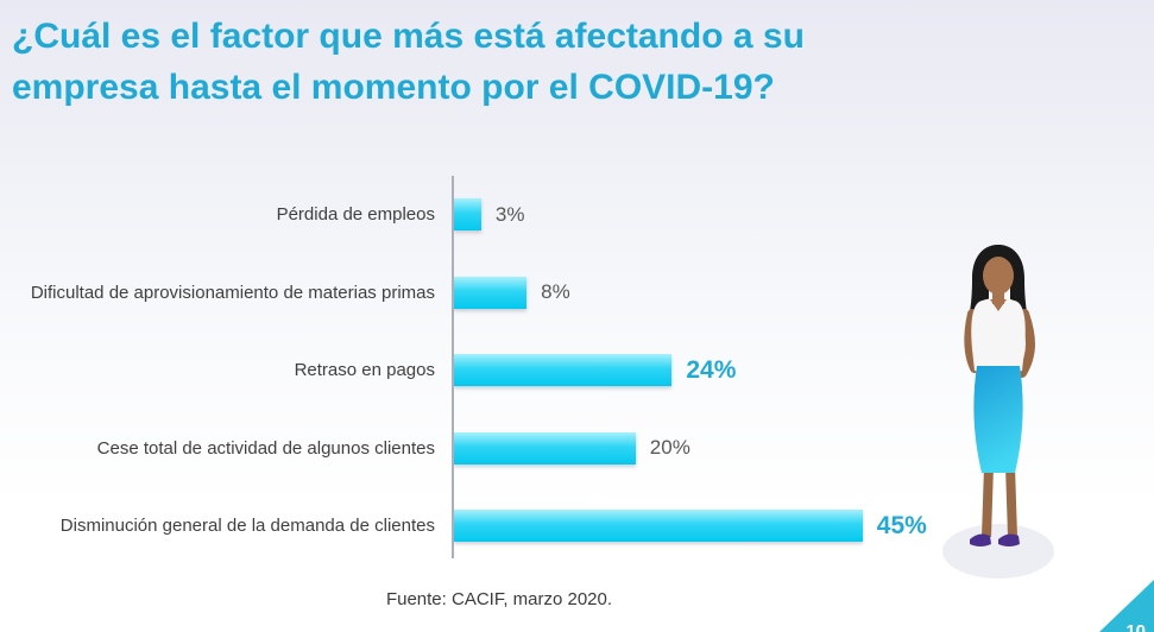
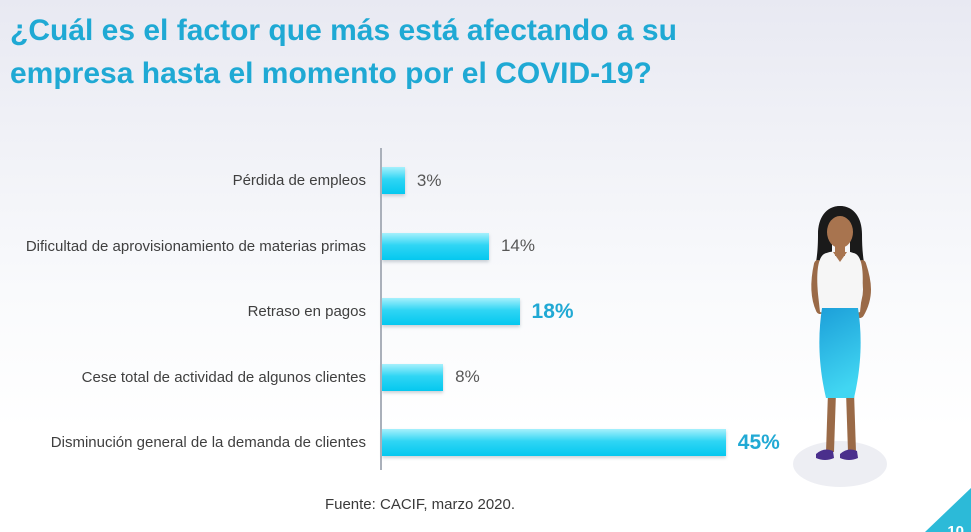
Dificultad de aprovisionamiento de materias primas: 8% -> 14%
Retraso en pagos: 24% -> 18%
Cese total de actividad de algunos clientes: 20% -> 8%
